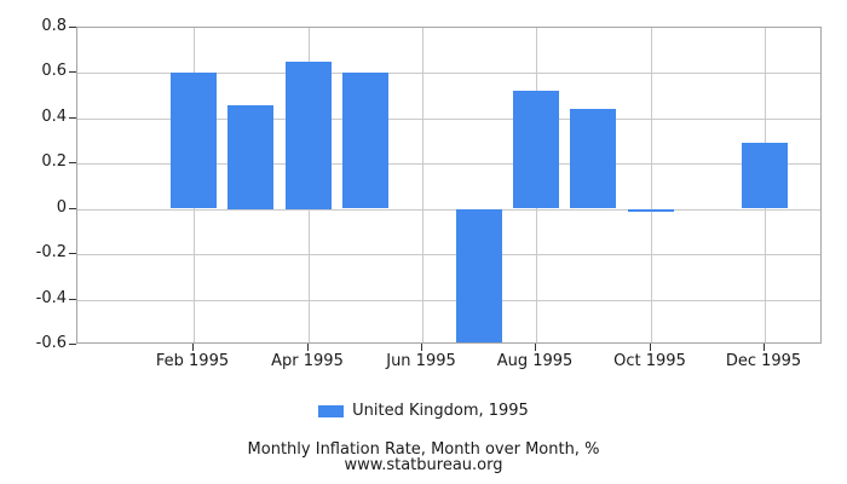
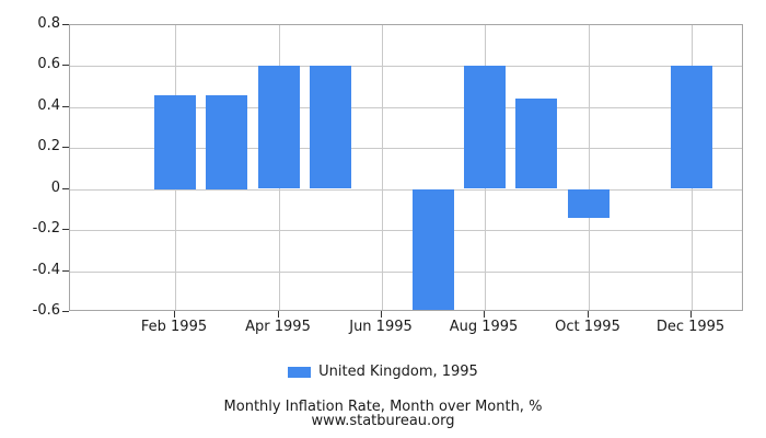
Feb 1995: 0.60 -> 0.46
Apr 1995: 0.65 -> 0.60
Aug 1995: 0.52 -> 0.60
Oct 1995: -0.01 -> -0.14
Dec 1995: 0.29 -> 0.60
